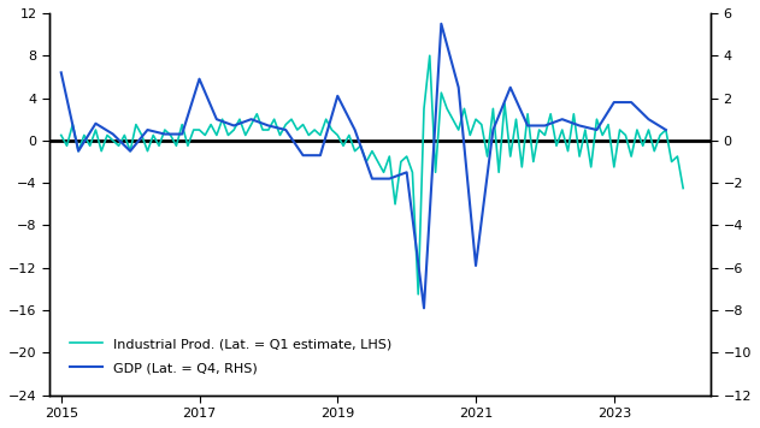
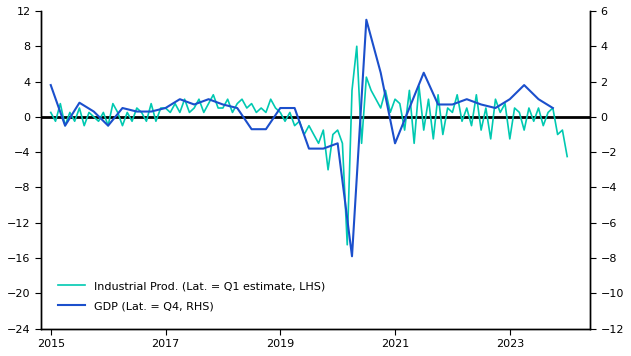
GDP (Lat. = Q4, RHS)/2015: 3.2 -> 1.8
GDP (Lat. = Q4, RHS)/2017: 2.9 -> 0.5
GDP (Lat. = Q4, RHS)/2019: 2.1 -> 0.5
GDP (Lat. = Q4, RHS)/2021: -5.9 -> -1.5
GDP (Lat. = Q4, RHS)/2023: 1.8 -> 1.0
